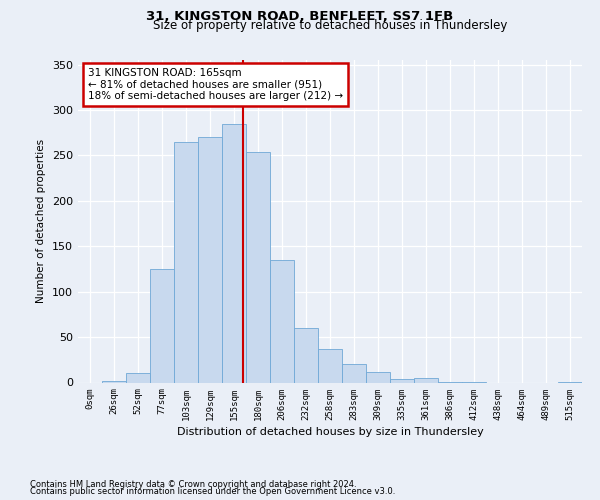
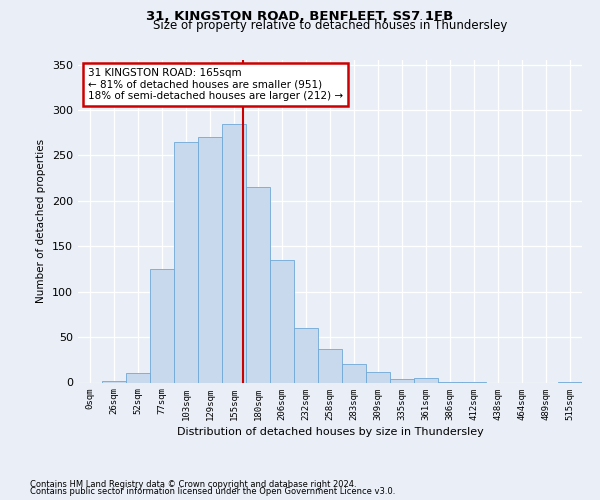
180sqm: 254 -> 215
